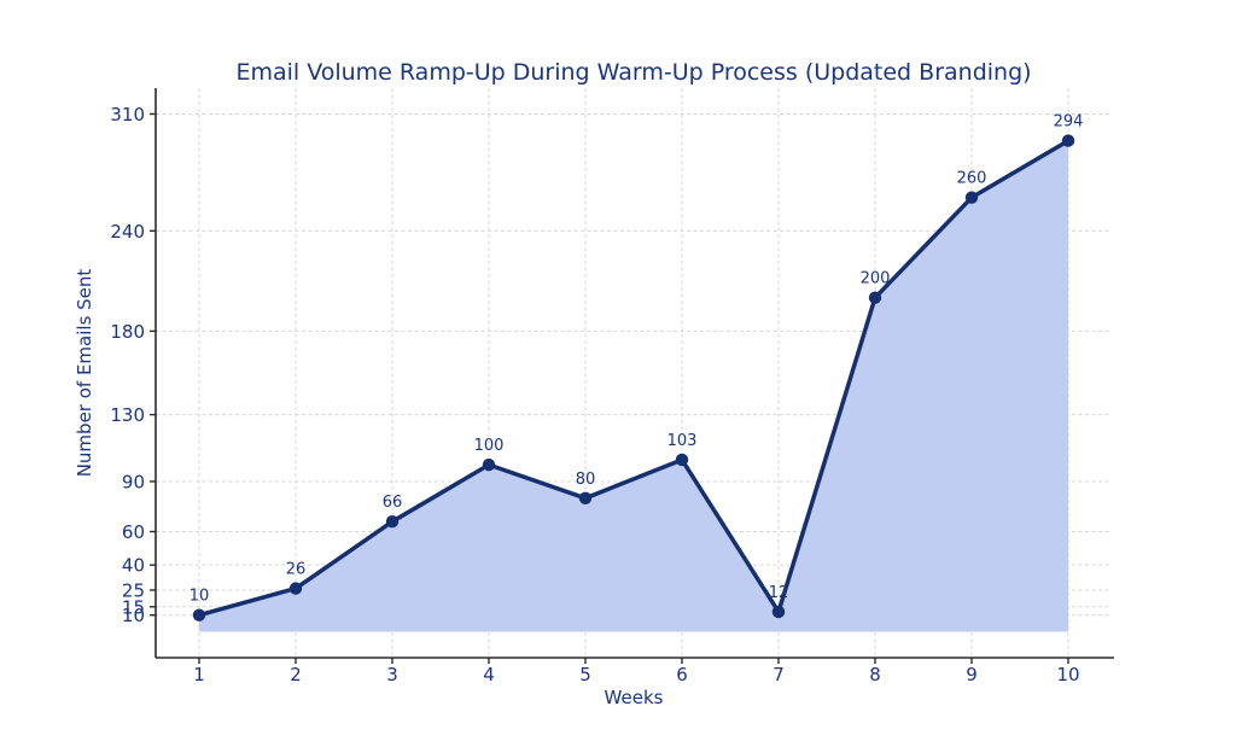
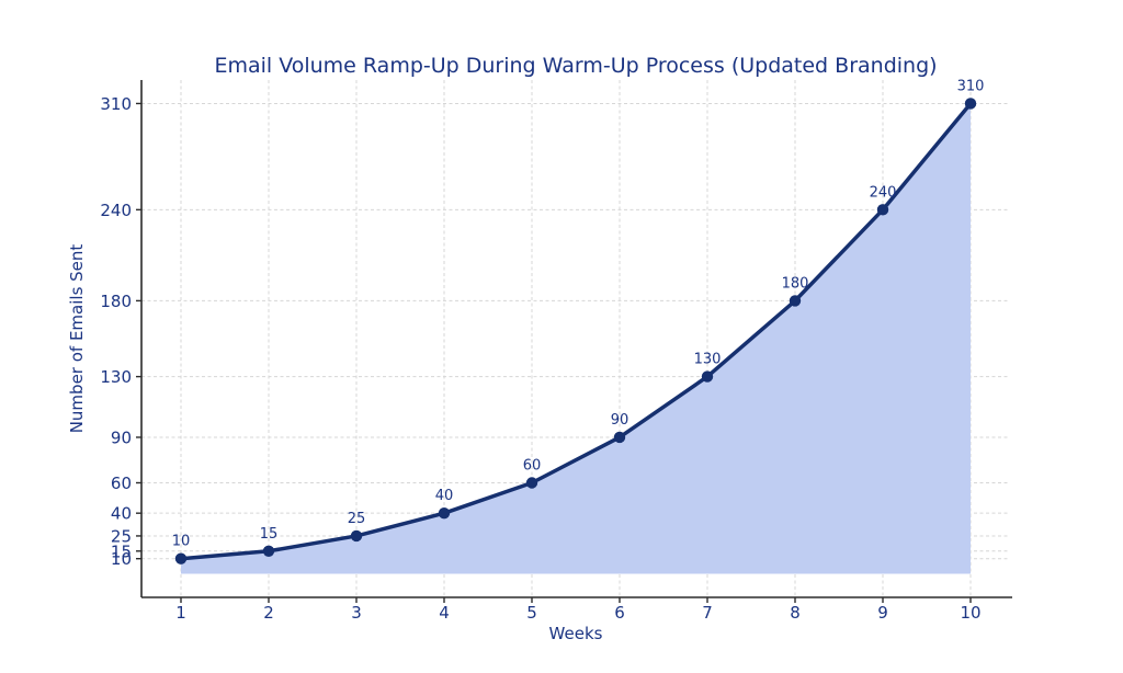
2: 26 -> 15
3: 66 -> 25
4: 100 -> 40
5: 80 -> 60
6: 103 -> 90
7: 12 -> 130
8: 200 -> 180
9: 260 -> 240
10: 294 -> 310
